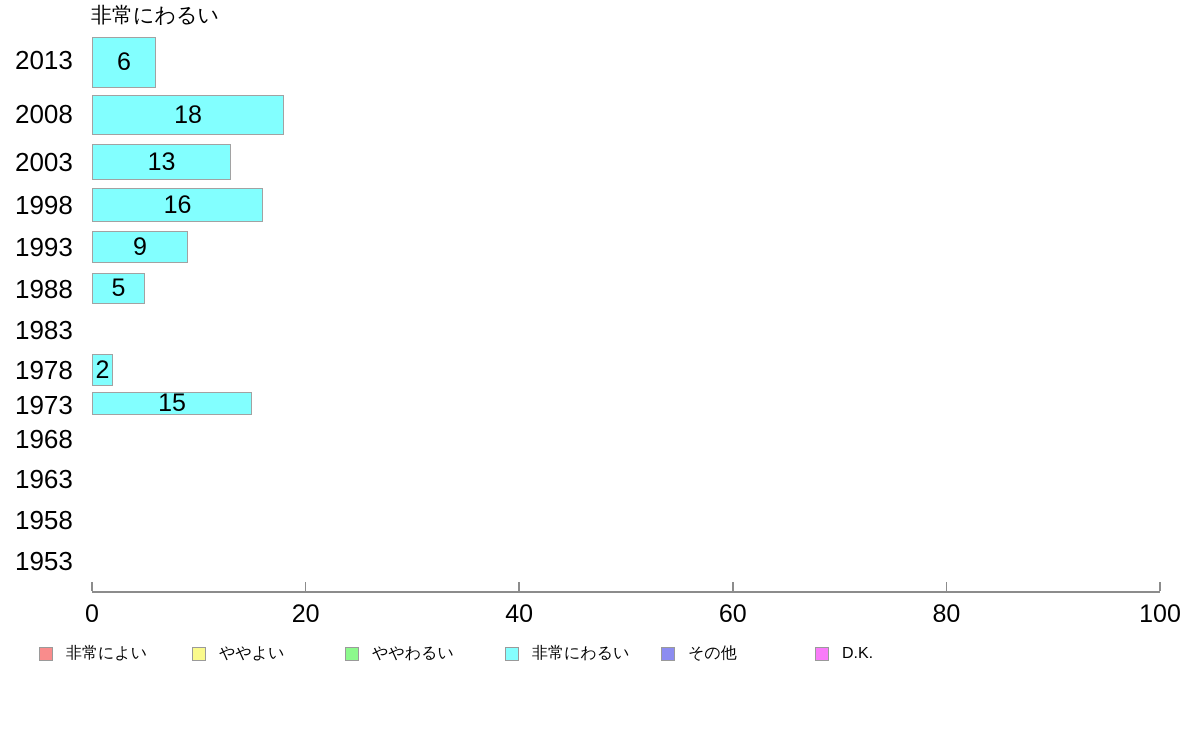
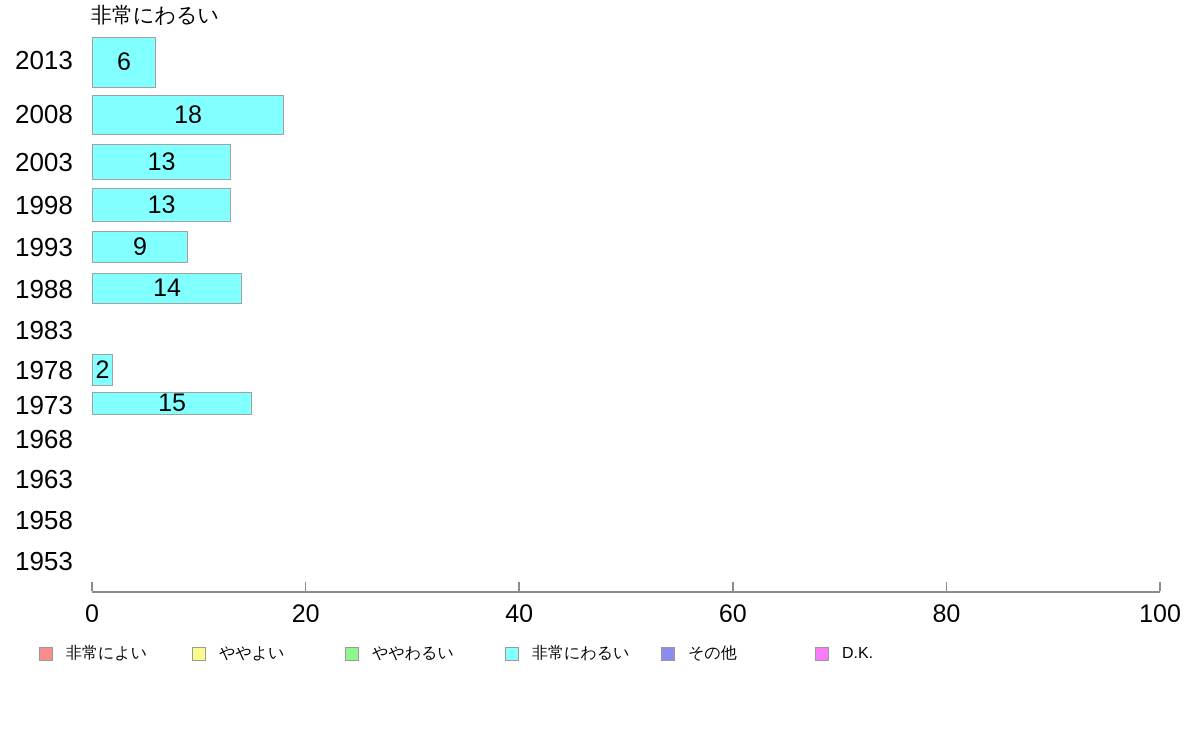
1998: 16 -> 13
1988: 5 -> 14
